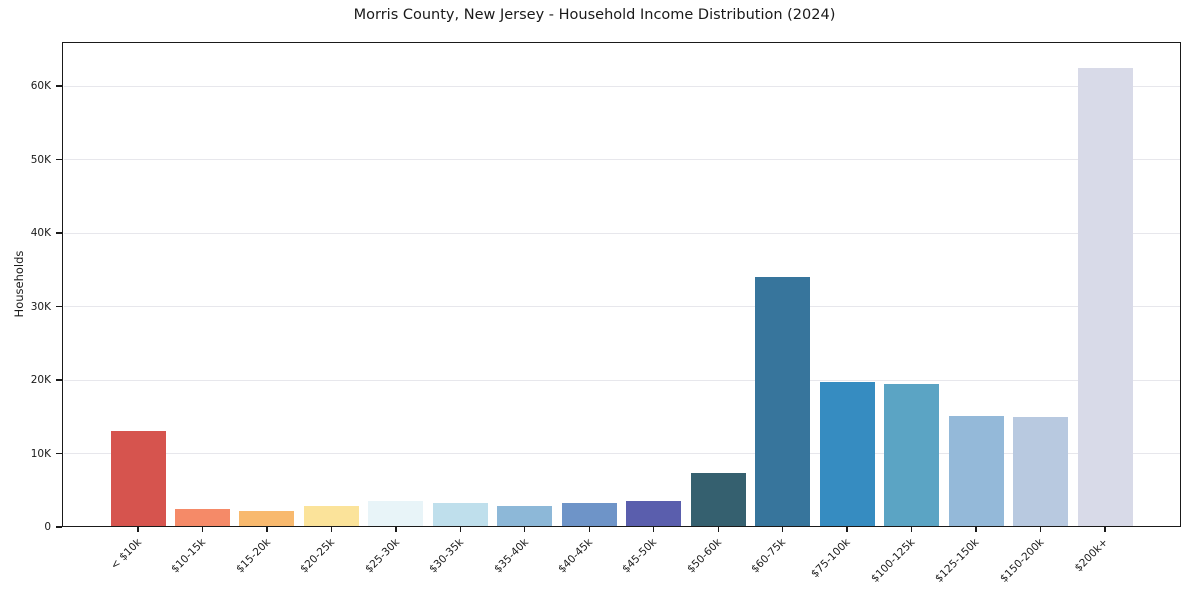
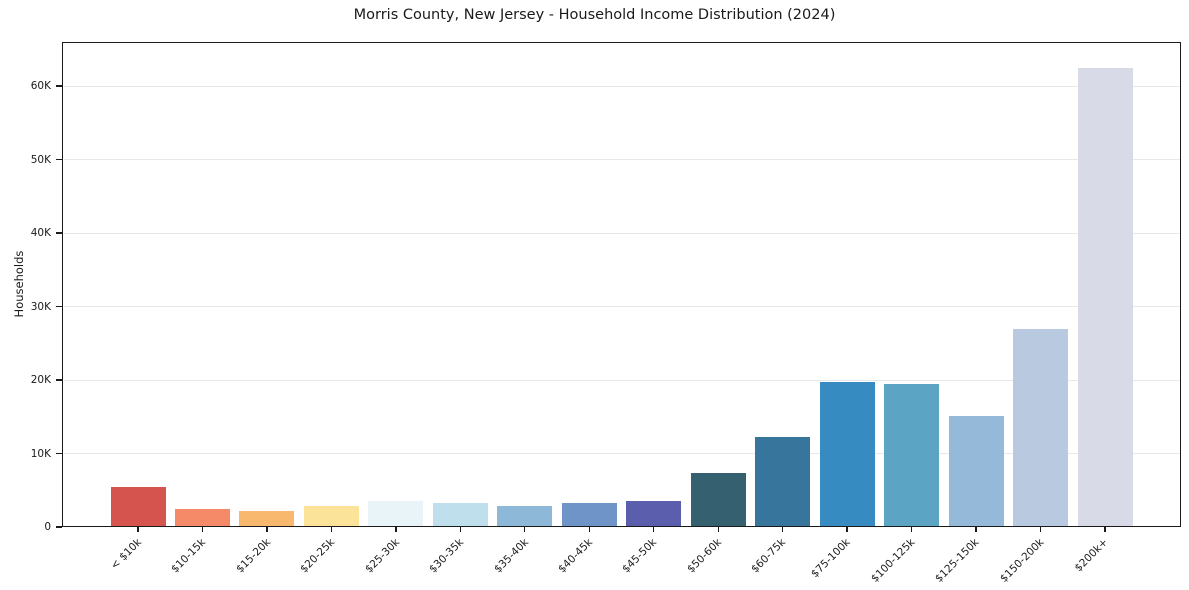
< $10k: 13K -> 5K
$60-75k: 34K -> 12K
$150-200k: 15K -> 27K
